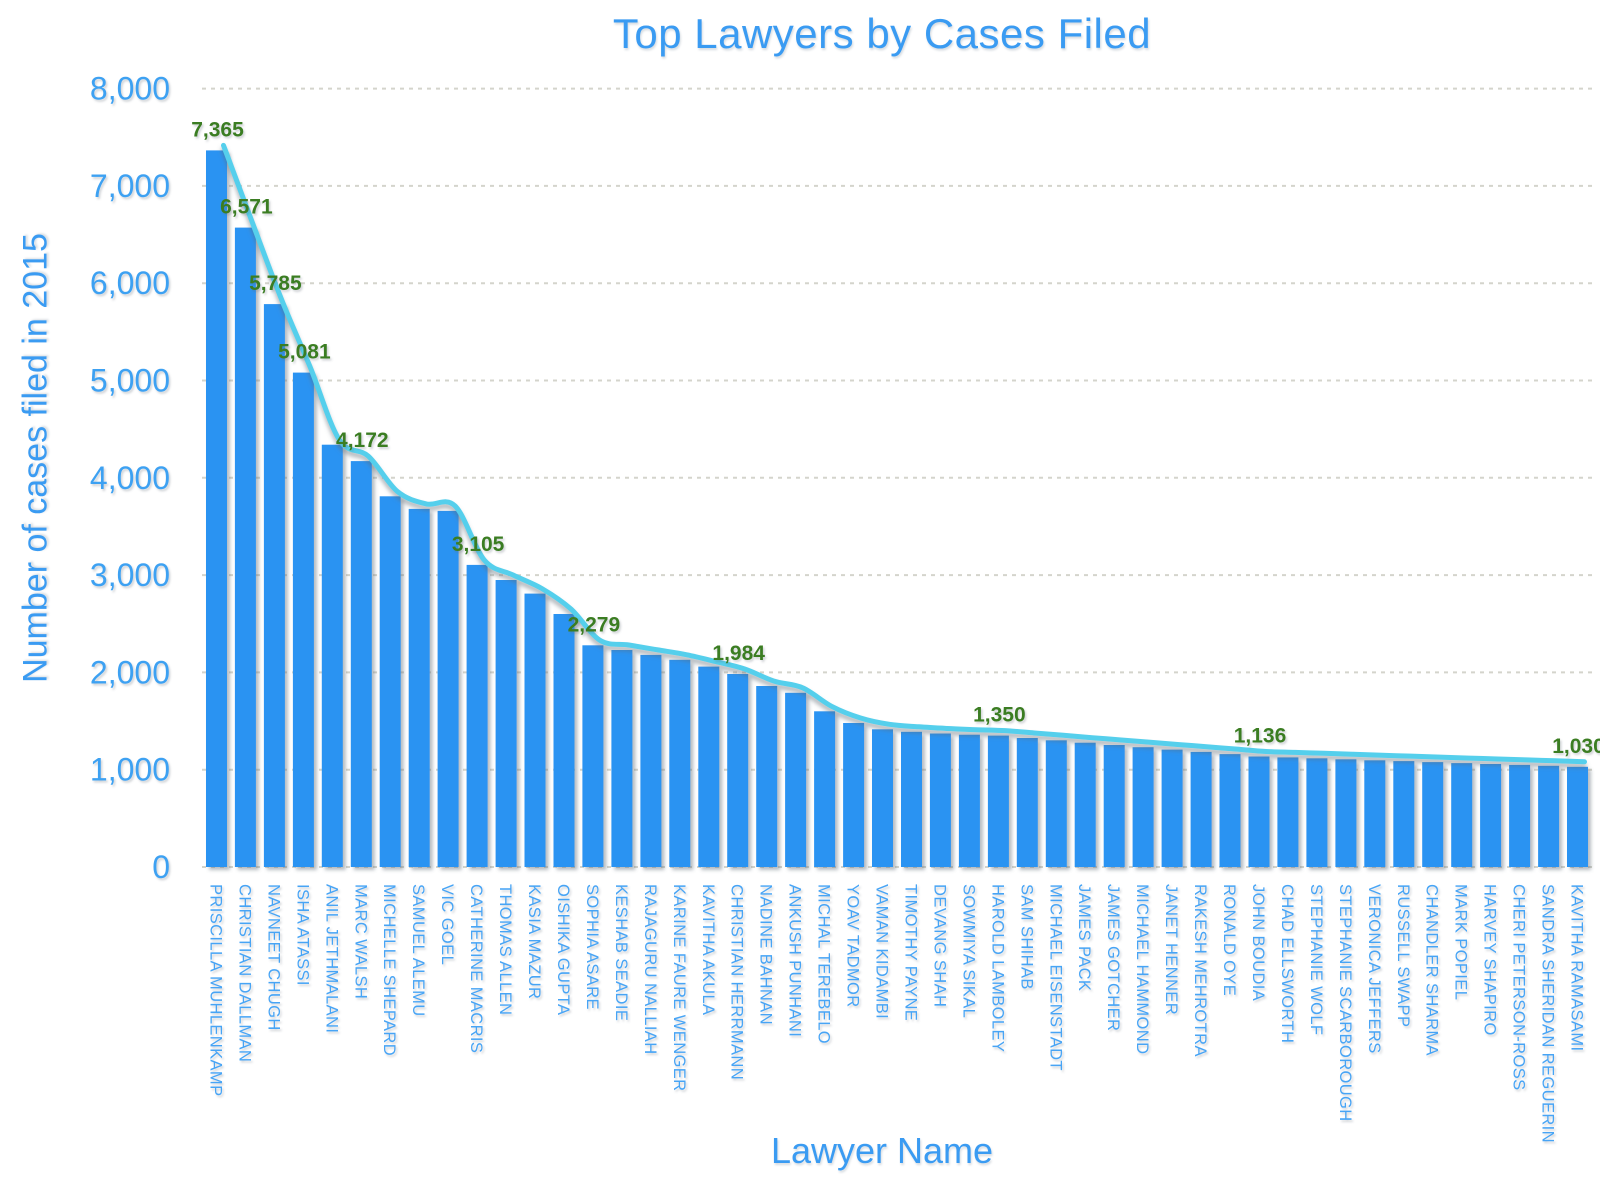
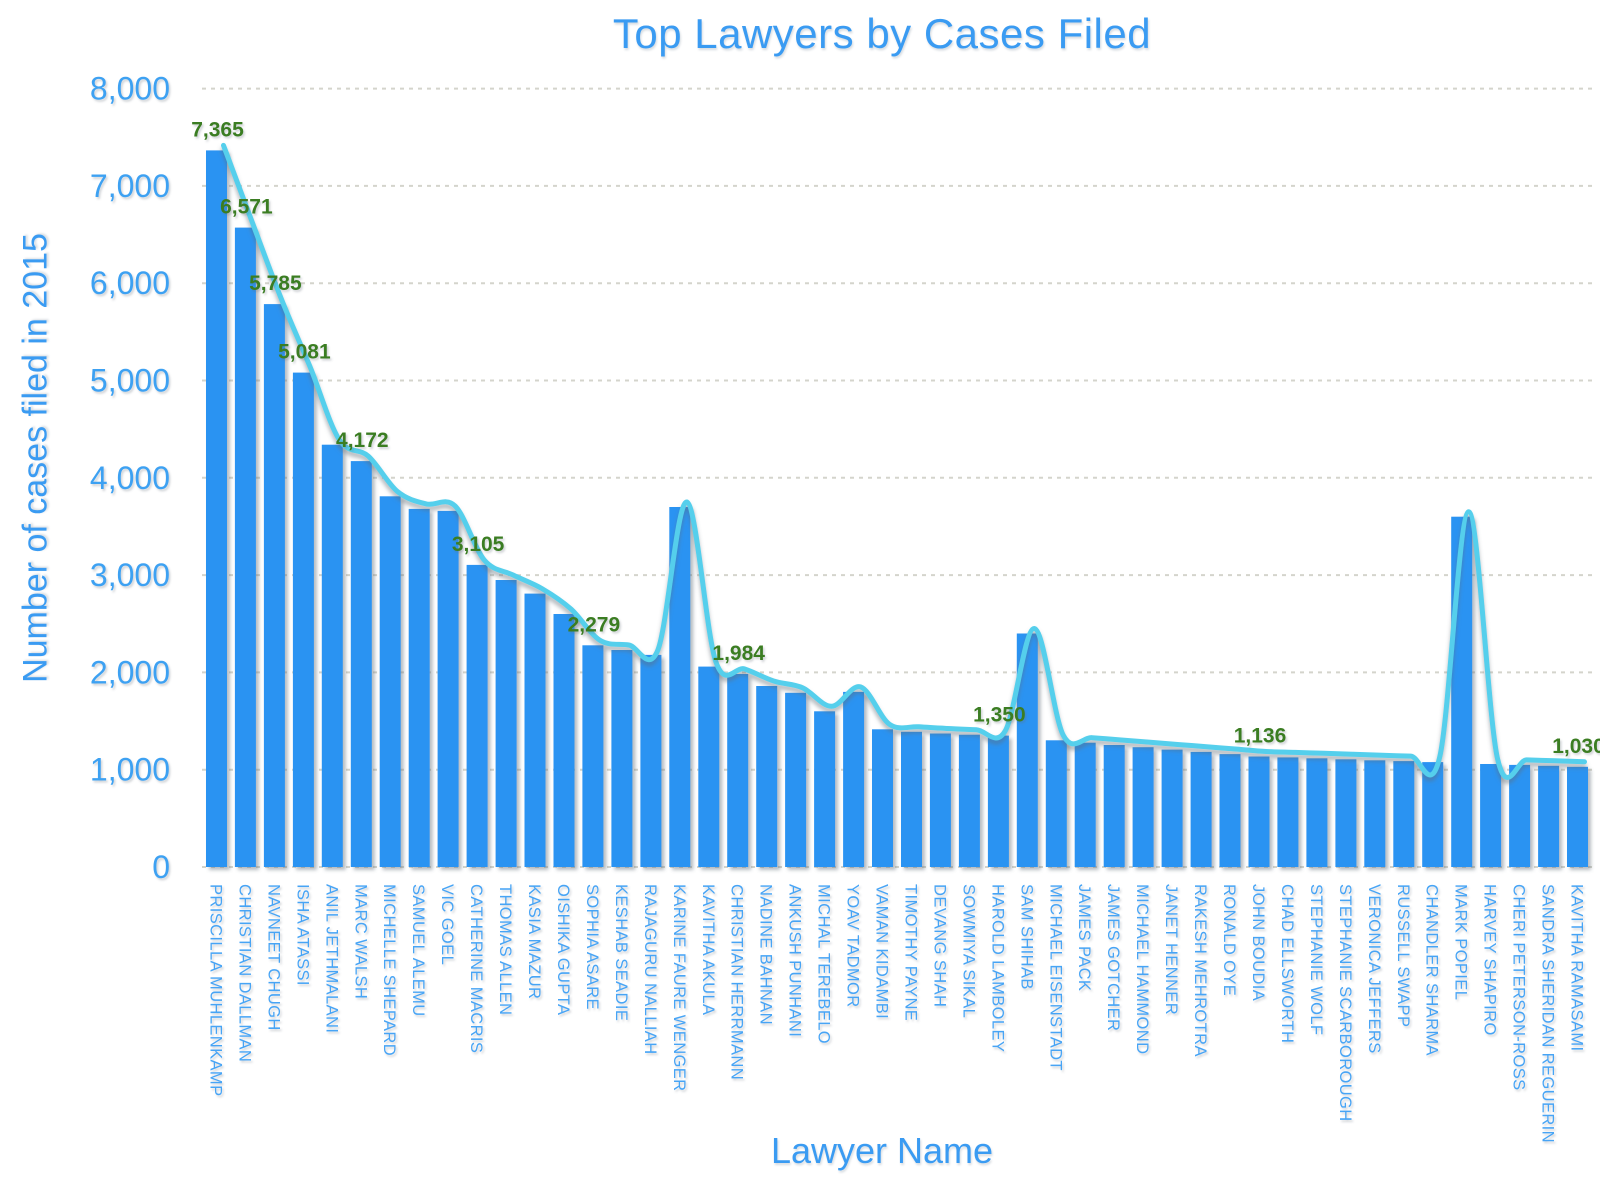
KARINE FAURE WENGER: 2100 -> 3700
YOAV TADMOR: 1500 -> 1800
SAM SHIHAB: 1300 -> 2400
MARK POPIEL: 1100 -> 3600
